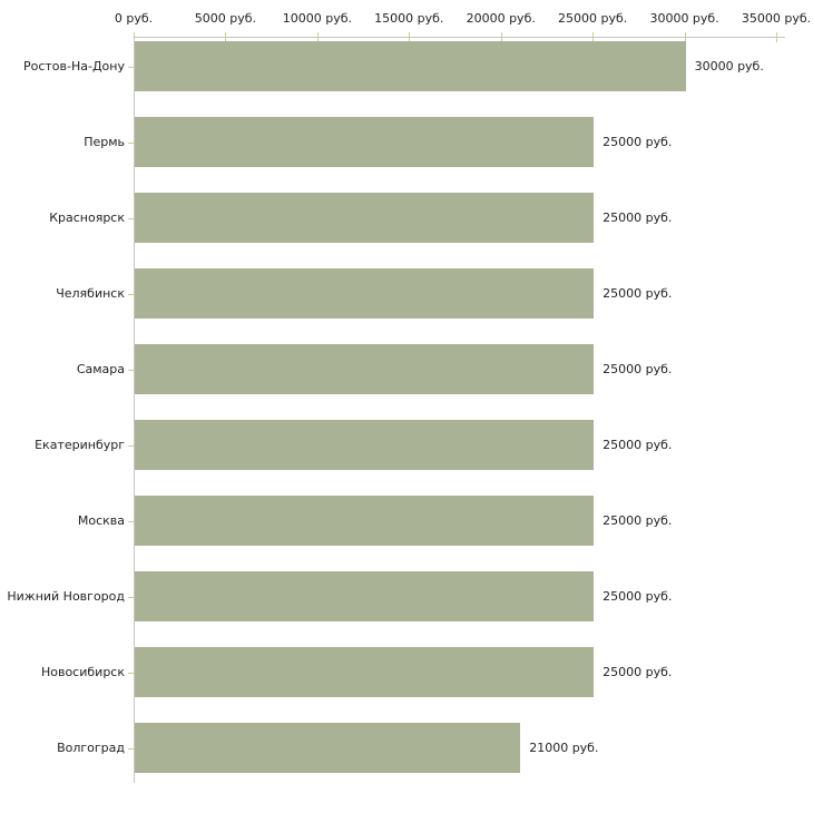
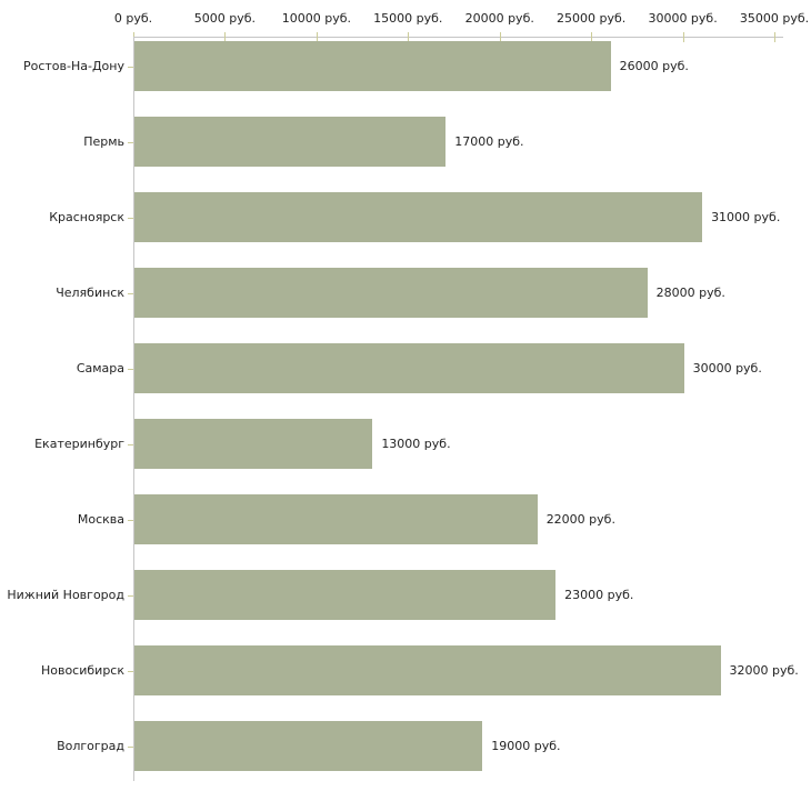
Ростов-На-Дону: 30000 -> 26000
Пермь: 25000 -> 17000
Красноярск: 25000 -> 31000
Челябинск: 25000 -> 28000
Самара: 25000 -> 30000
Екатеринбург: 25000 -> 13000
Москва: 25000 -> 22000
Нижний Новгород: 25000 -> 23000
Новосибирск: 25000 -> 32000
Волгоград: 21000 -> 19000
